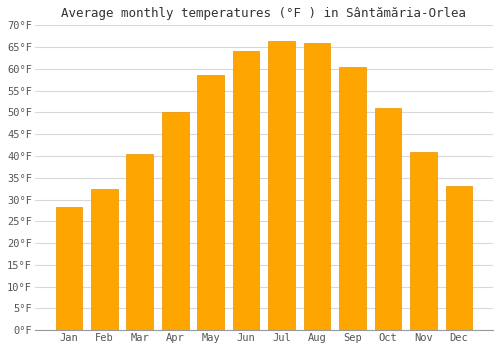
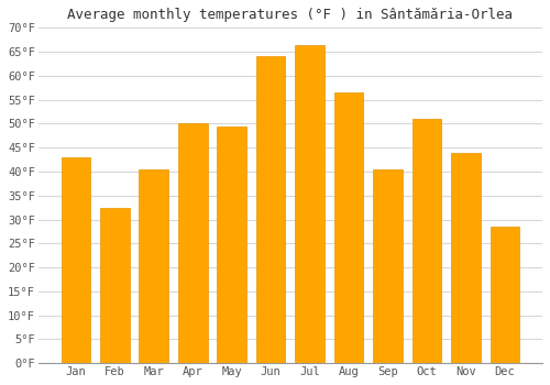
Jan: 28.4°F -> 43.0°F
May: 58.5°F -> 49.5°F
Aug: 66.0°F -> 56.5°F
Sep: 60.5°F -> 40.5°F
Nov: 41.0°F -> 44.0°F
Dec: 33.0°F -> 28.5°F
